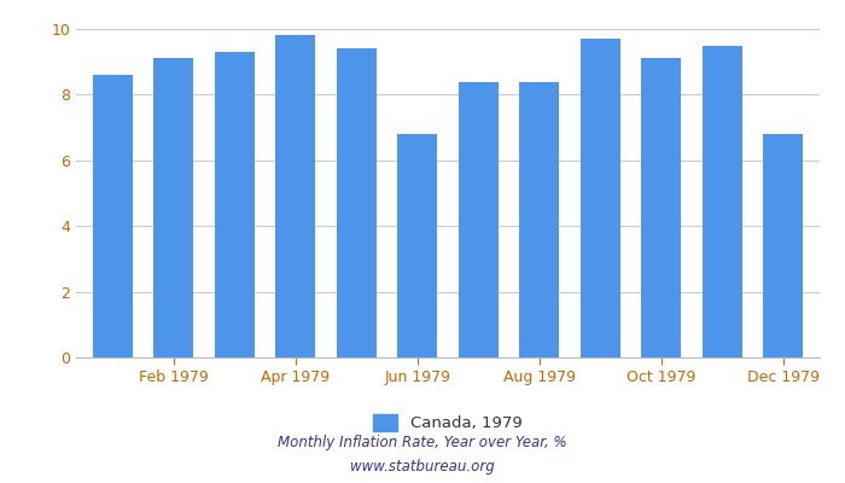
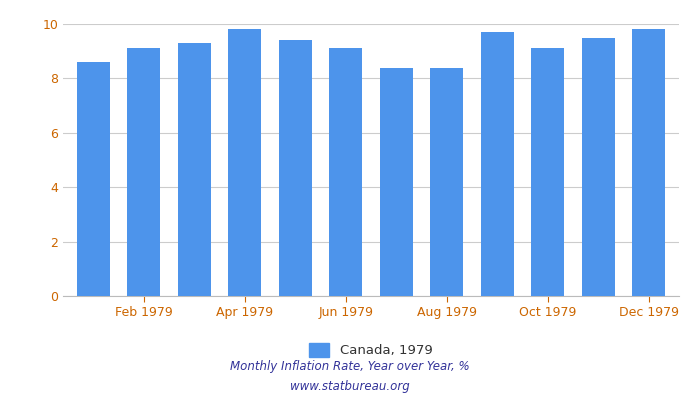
Jun 1979: 6.8 -> 9.1
Dec 1979: 6.8 -> 9.8
